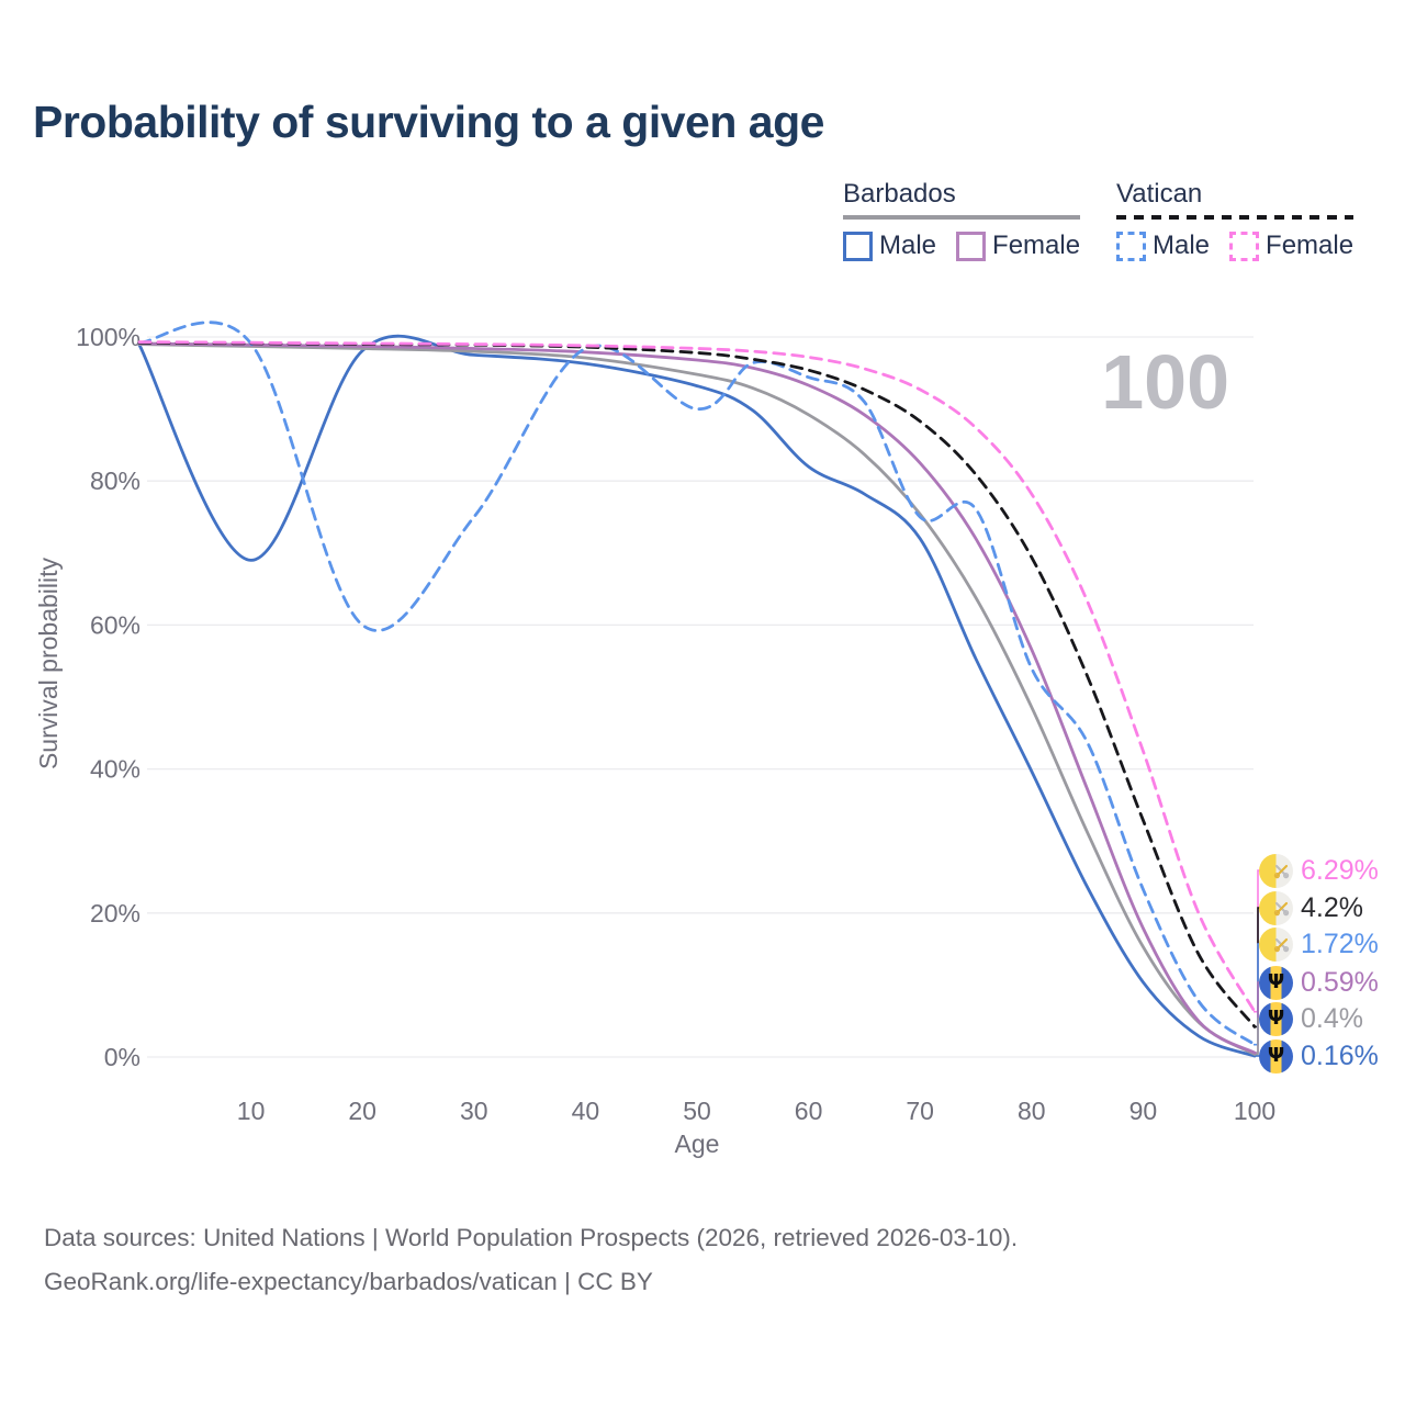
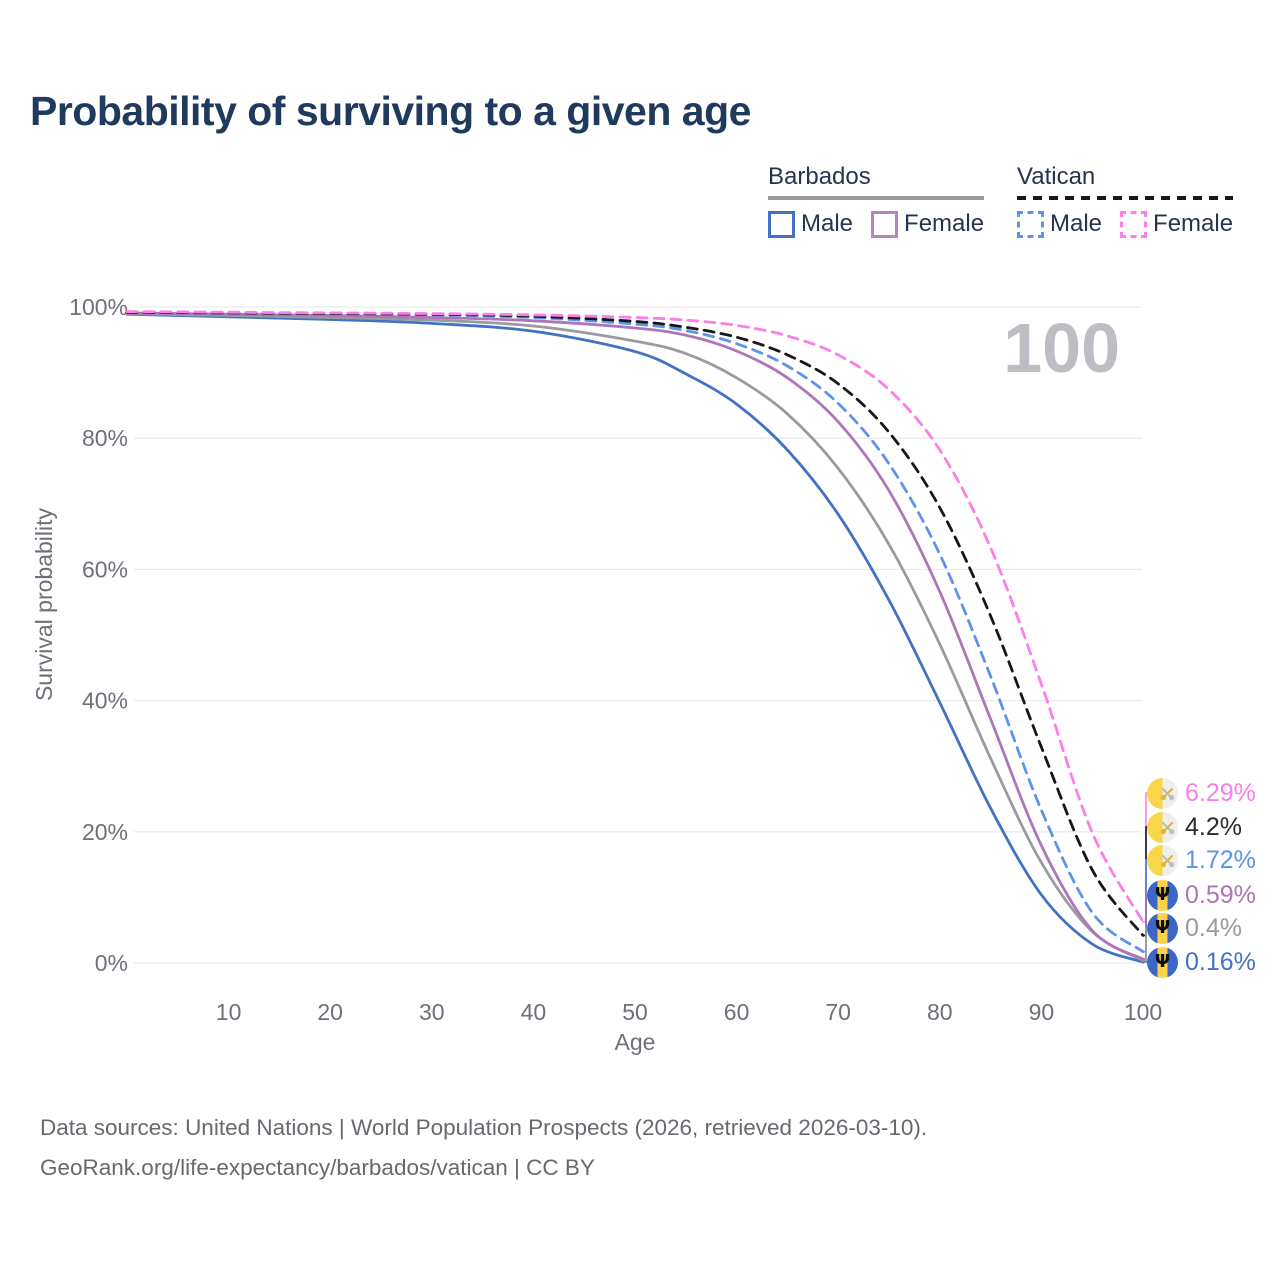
Barbados Male/10: 69% -> 98%
Vatican Male/20: 60% -> 99%
Vatican Male/30: 75% -> 99%
Vatican Male/50: 90% -> 97%
Barbados Male/60: 82% -> 85%
Barbados Male/70: 72% -> 68%
Vatican Male/70: 75% -> 85%
Vatican Male/80: 54% -> 62%
